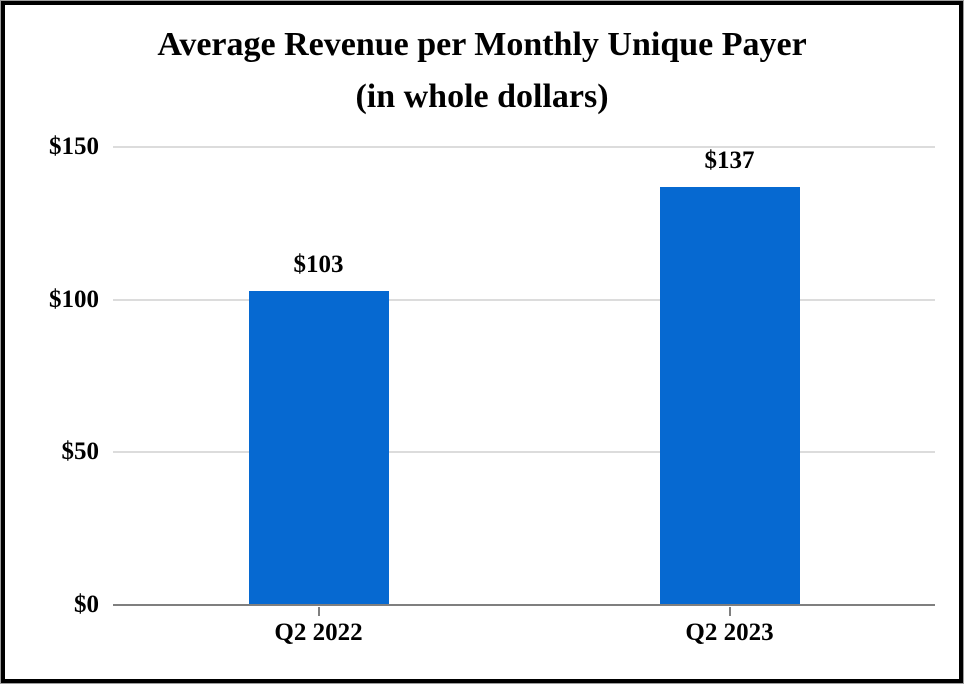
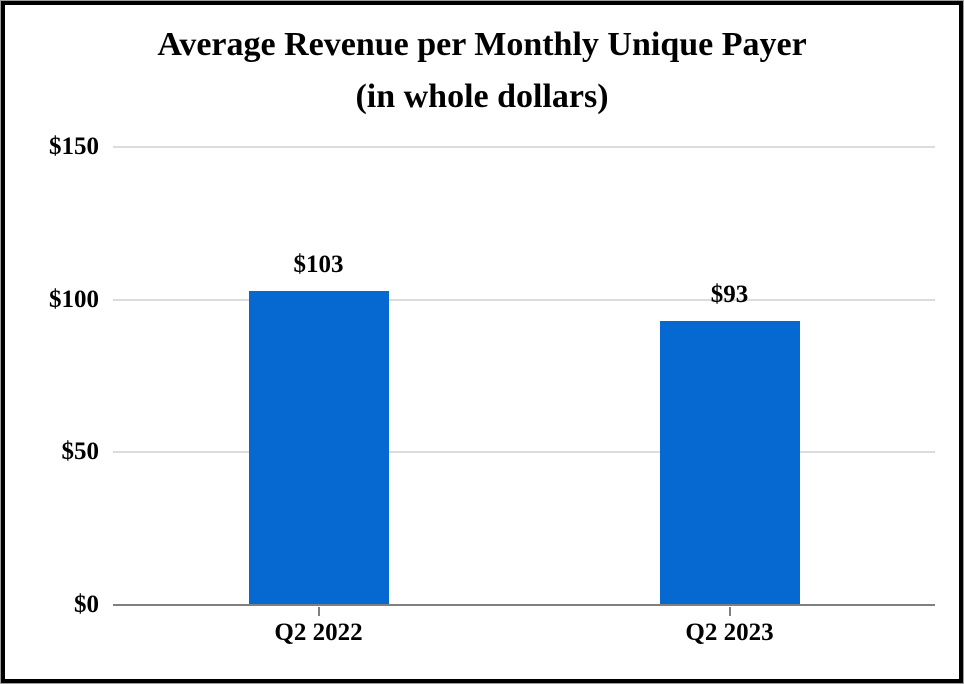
Q2 2023: $137 -> $93
